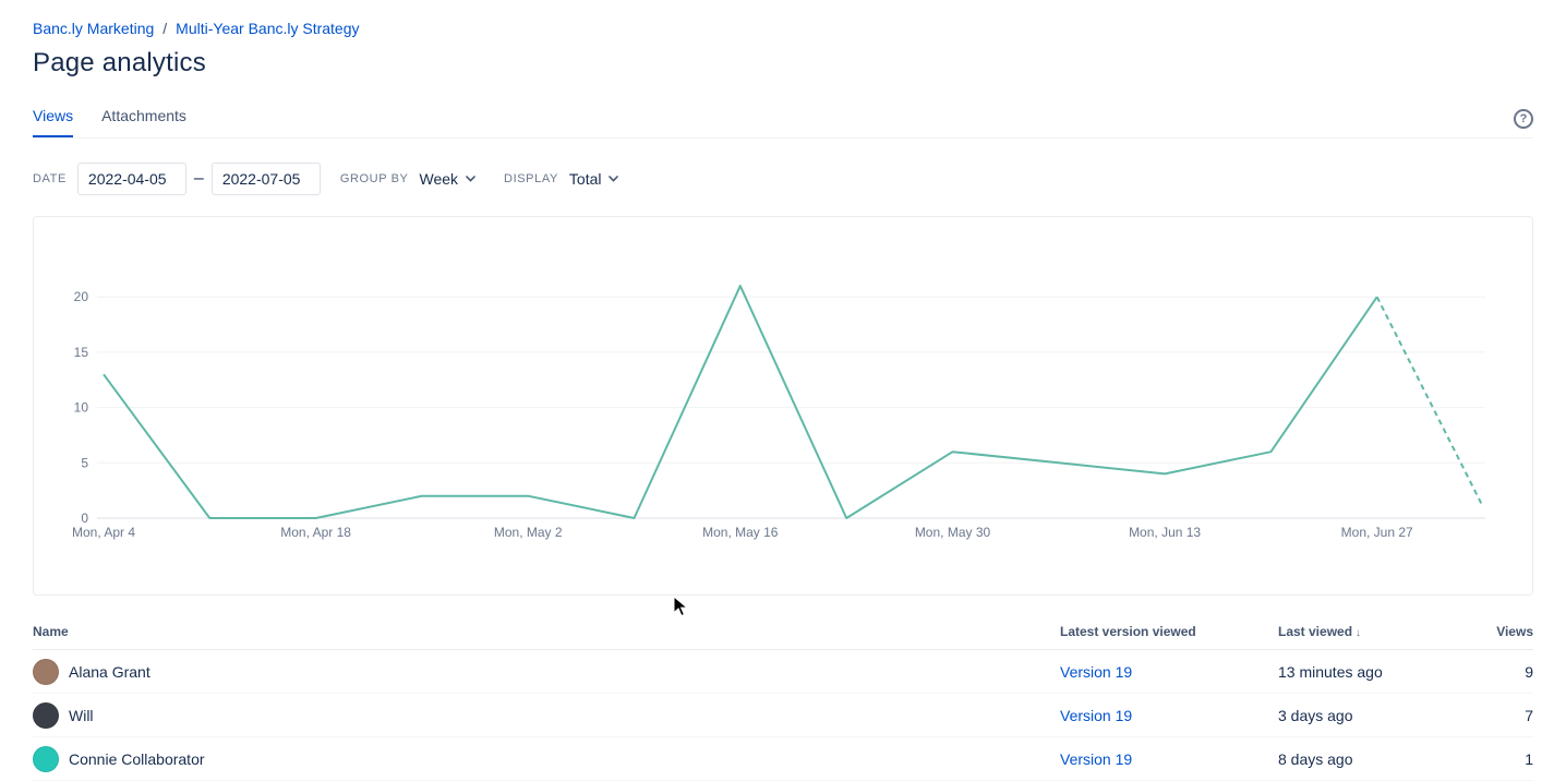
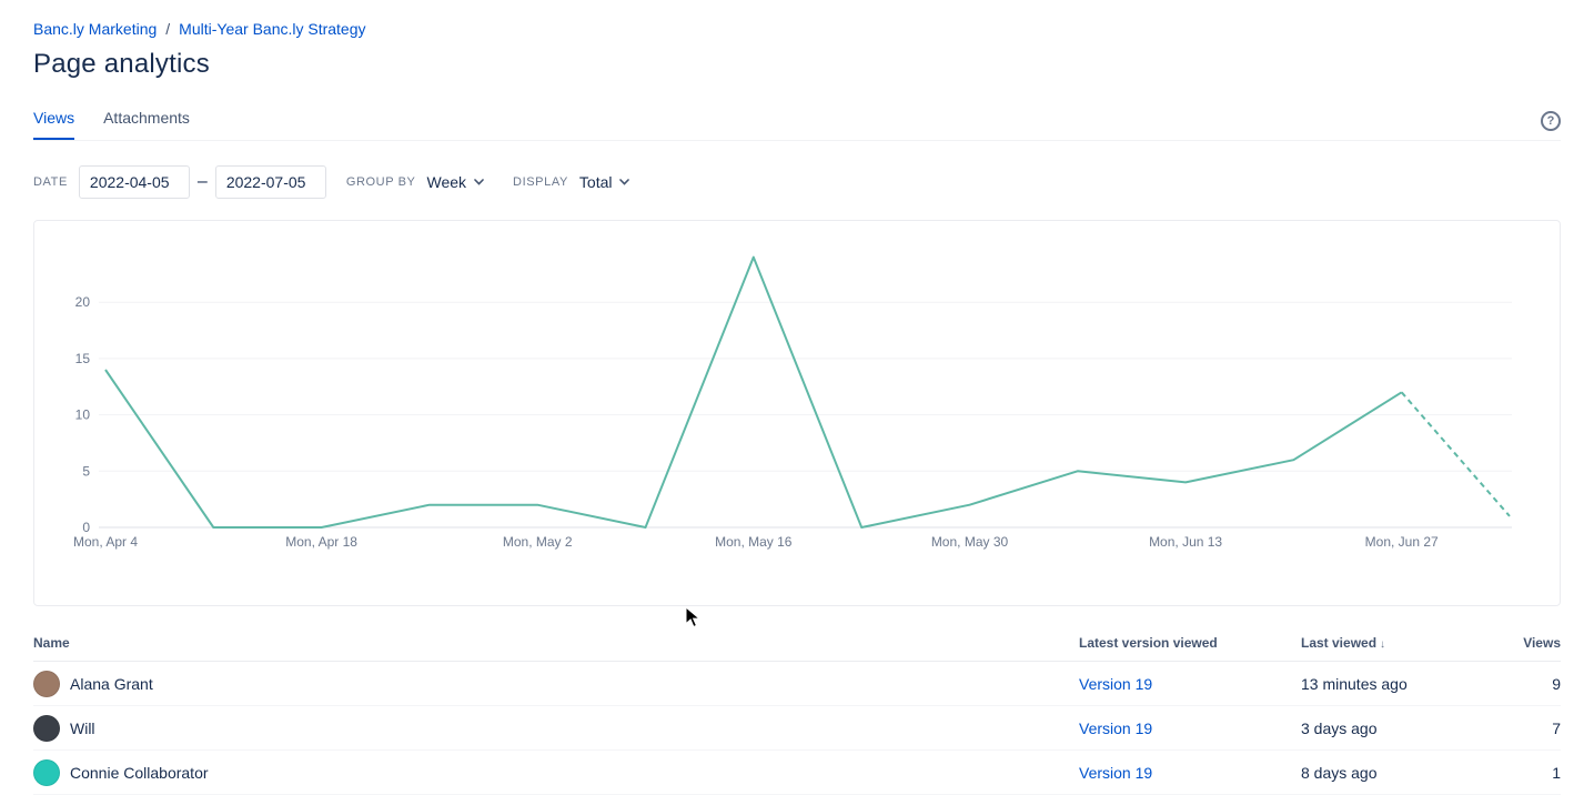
Mon, Apr 4: 13 -> 14
Mon, May 16: 21 -> 24
Mon, May 30: 6 -> 2
Mon, Jun 27: 20 -> 12
